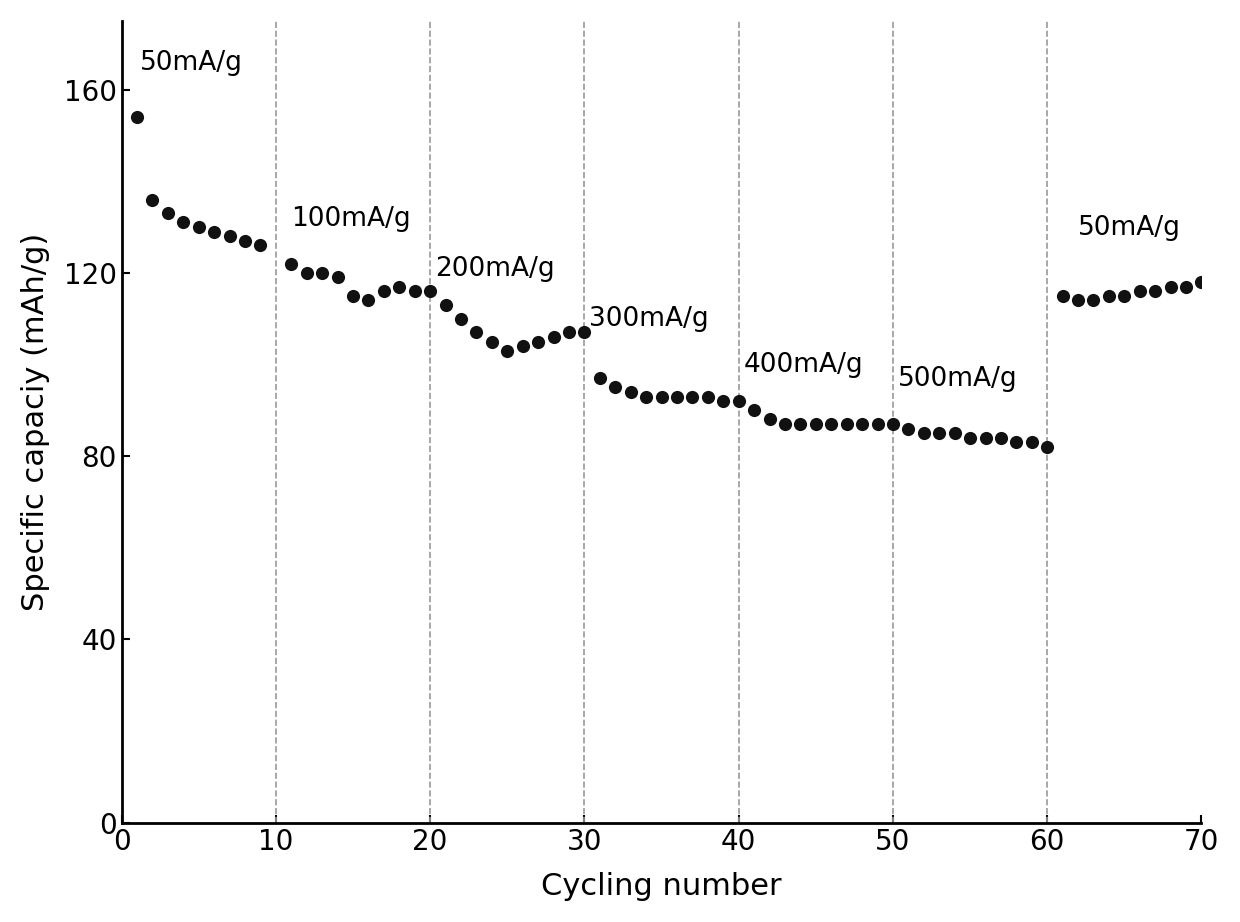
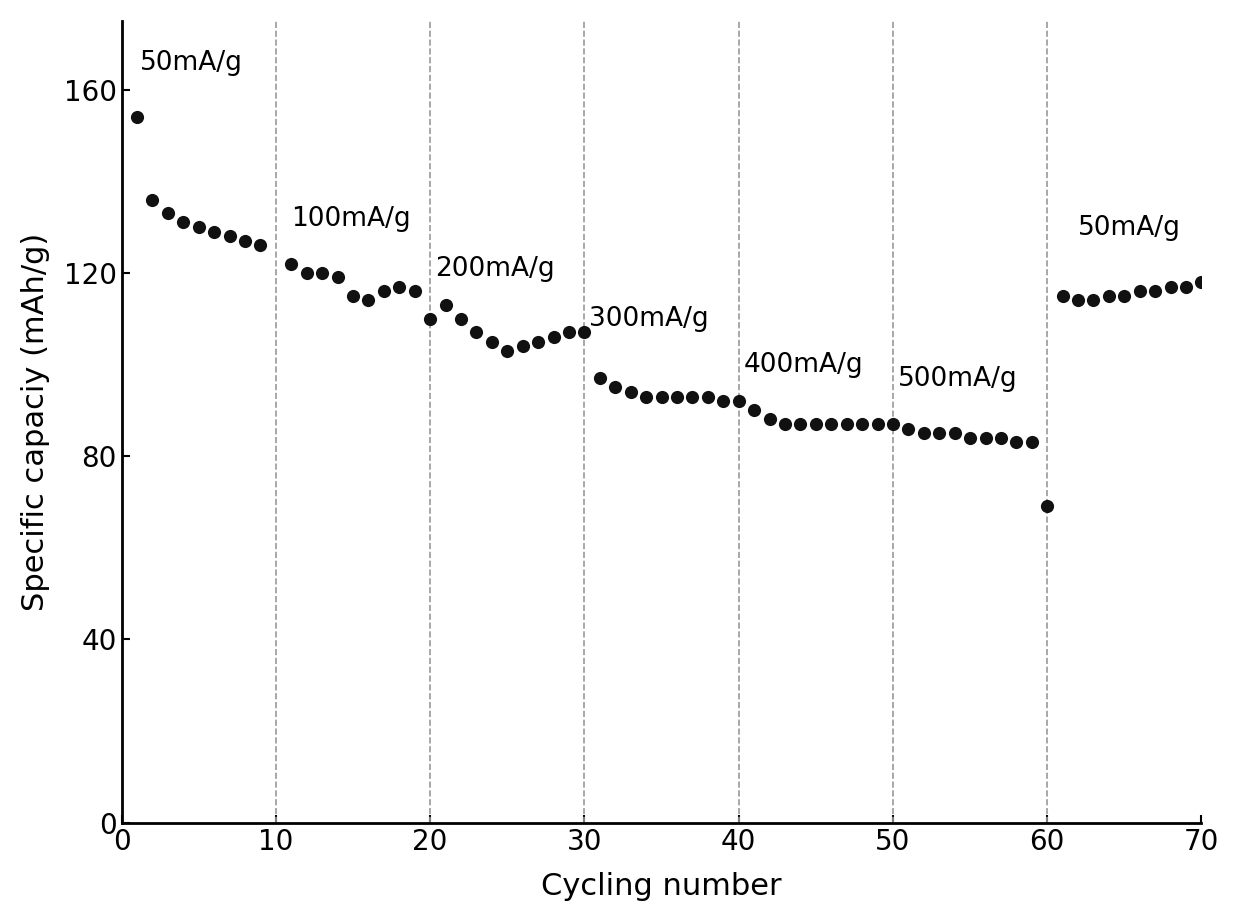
20: 116 -> 110
60: 82 -> 69
